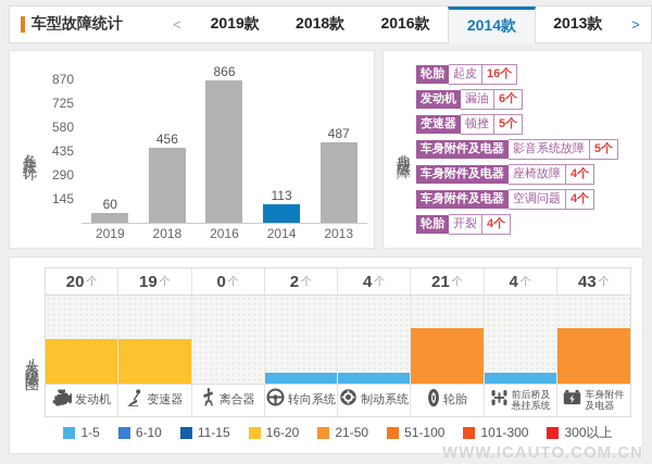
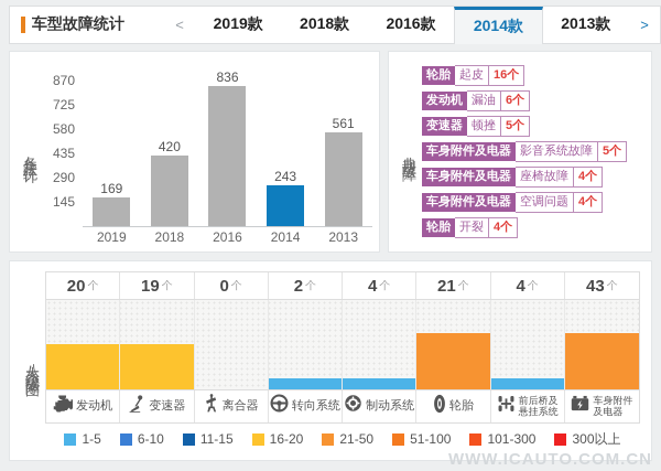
各年款统计/2019: 60 -> 169
各年款统计/2018: 456 -> 420
各年款统计/2016: 866 -> 836
各年款统计/2014: 113 -> 243
各年款统计/2013: 487 -> 561
